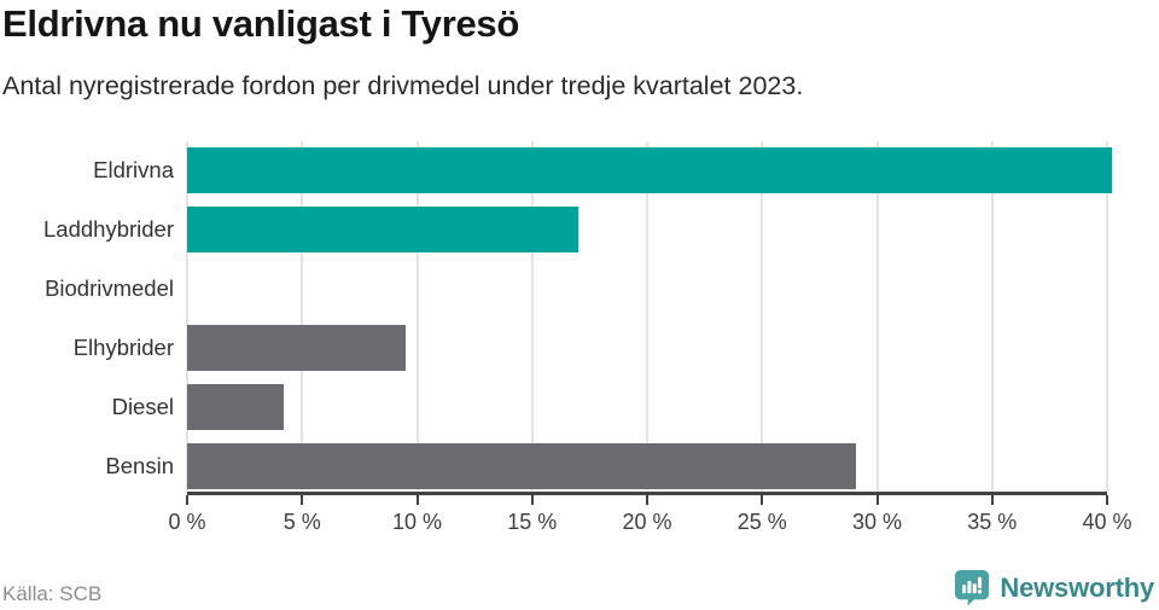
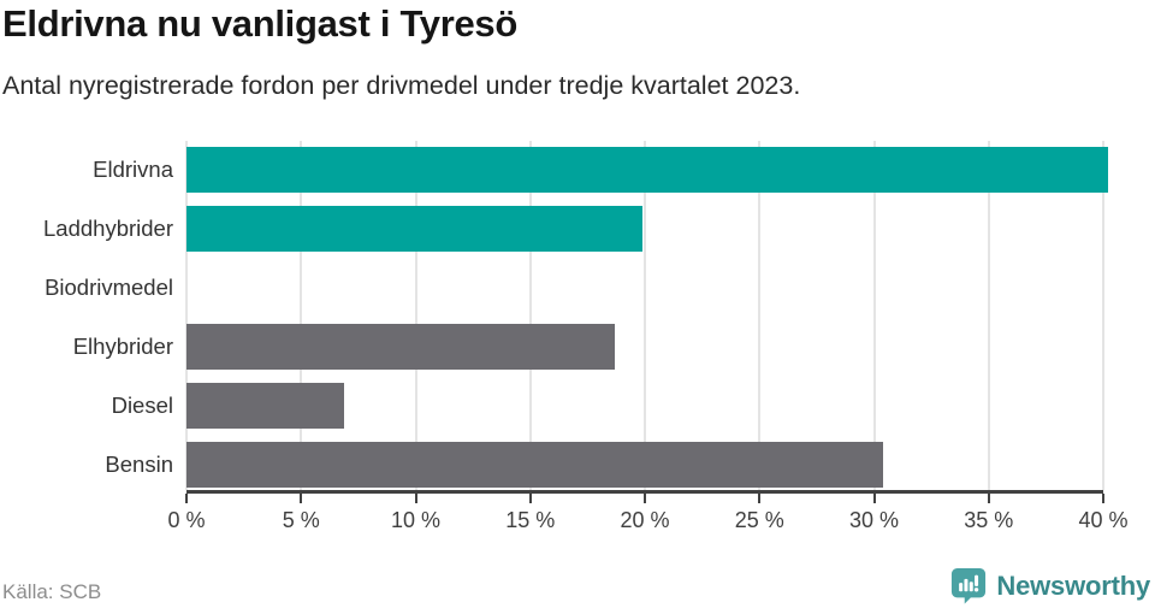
Laddhybrider: 17.0% -> 19.9%
Elhybrider: 9.5% -> 18.7%
Diesel: 4.2% -> 6.9%
Bensin: 29.1% -> 30.4%
